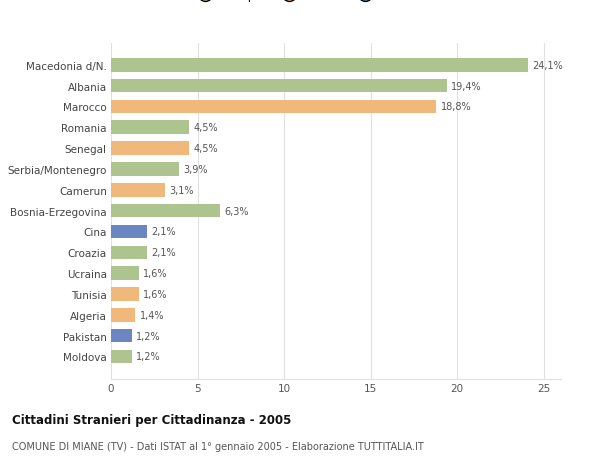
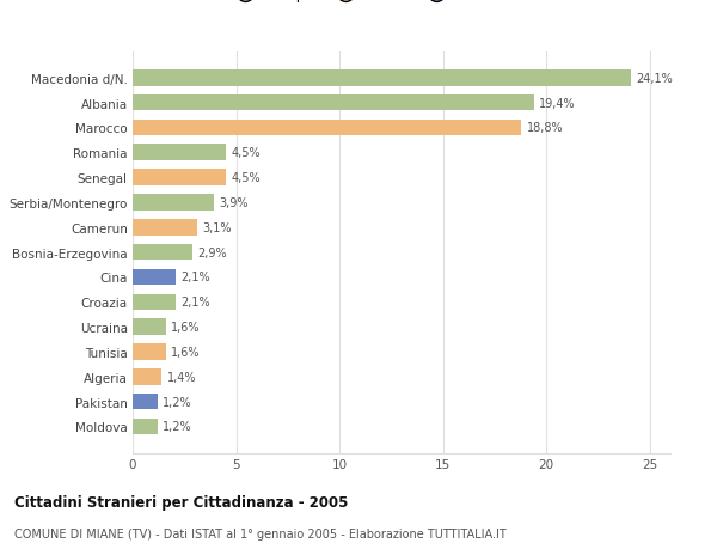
Bosnia-Erzegovina: 6,3% -> 2,9%
